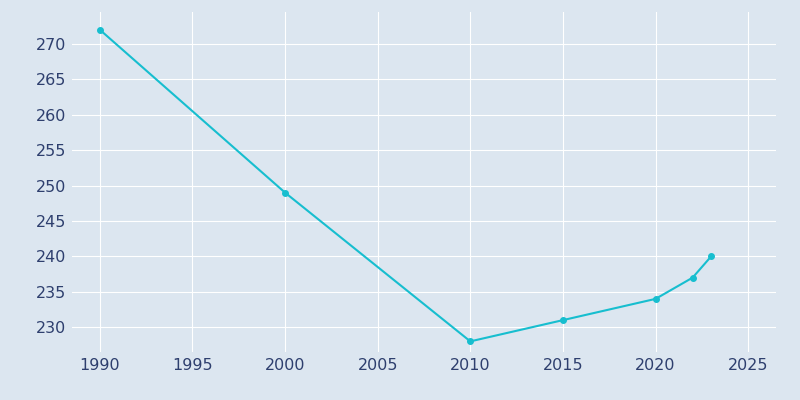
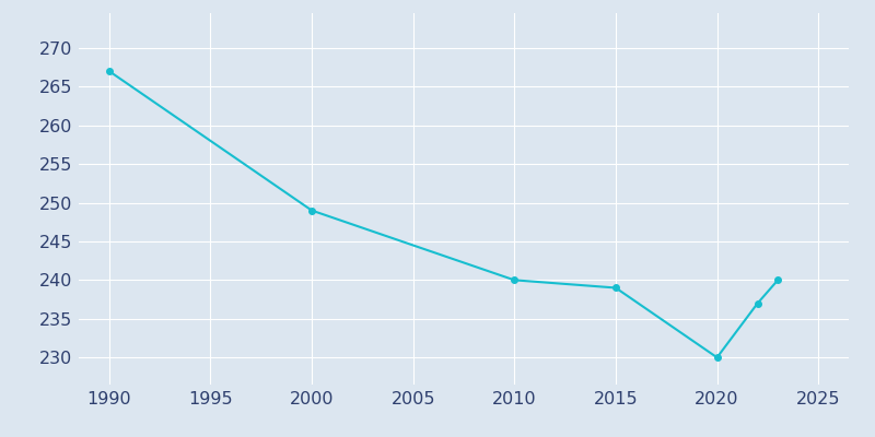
1990: 272 -> 267
2010: 228 -> 240
2015: 231 -> 239
2020: 234 -> 230
